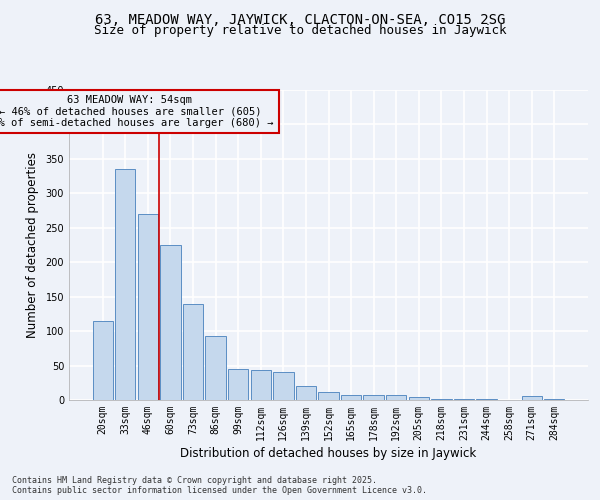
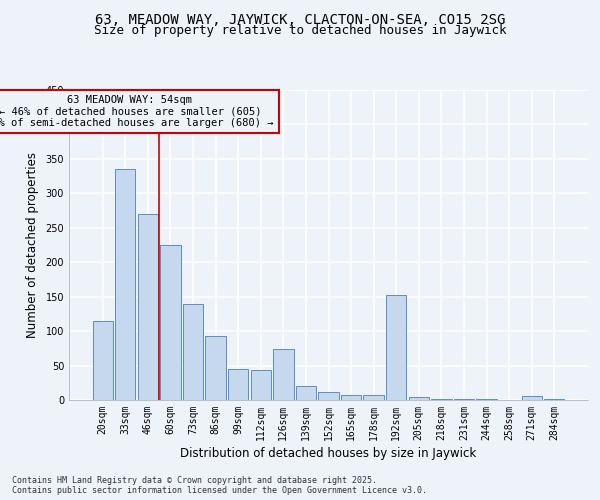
126sqm: 41 -> 74
192sqm: 7 -> 152
